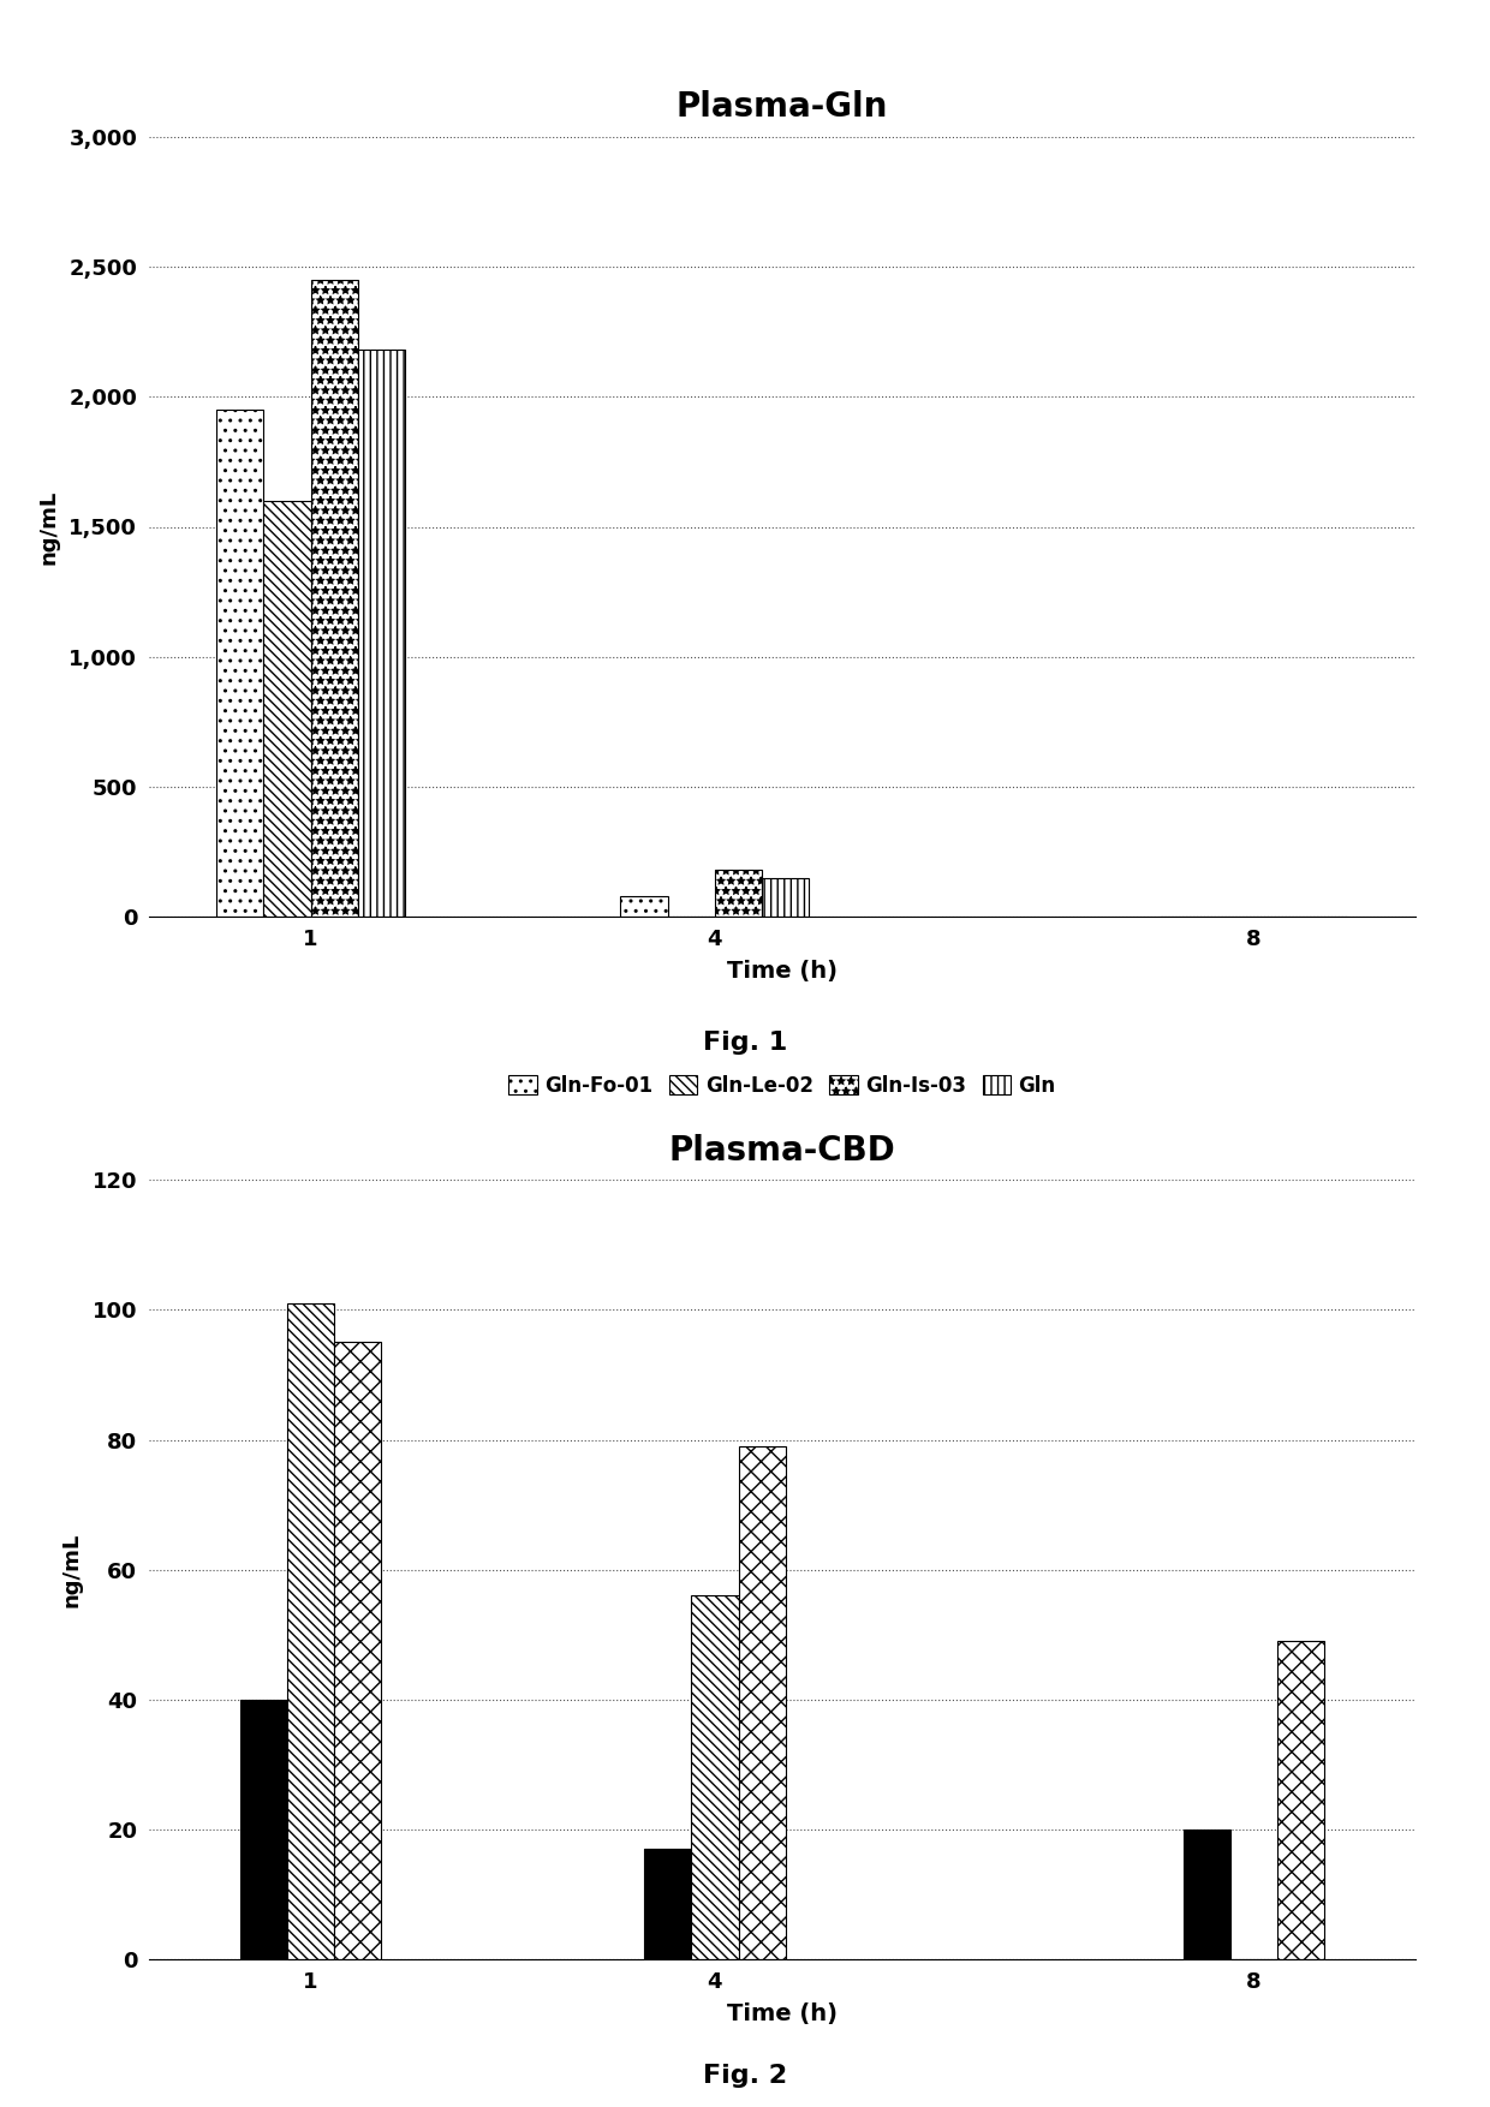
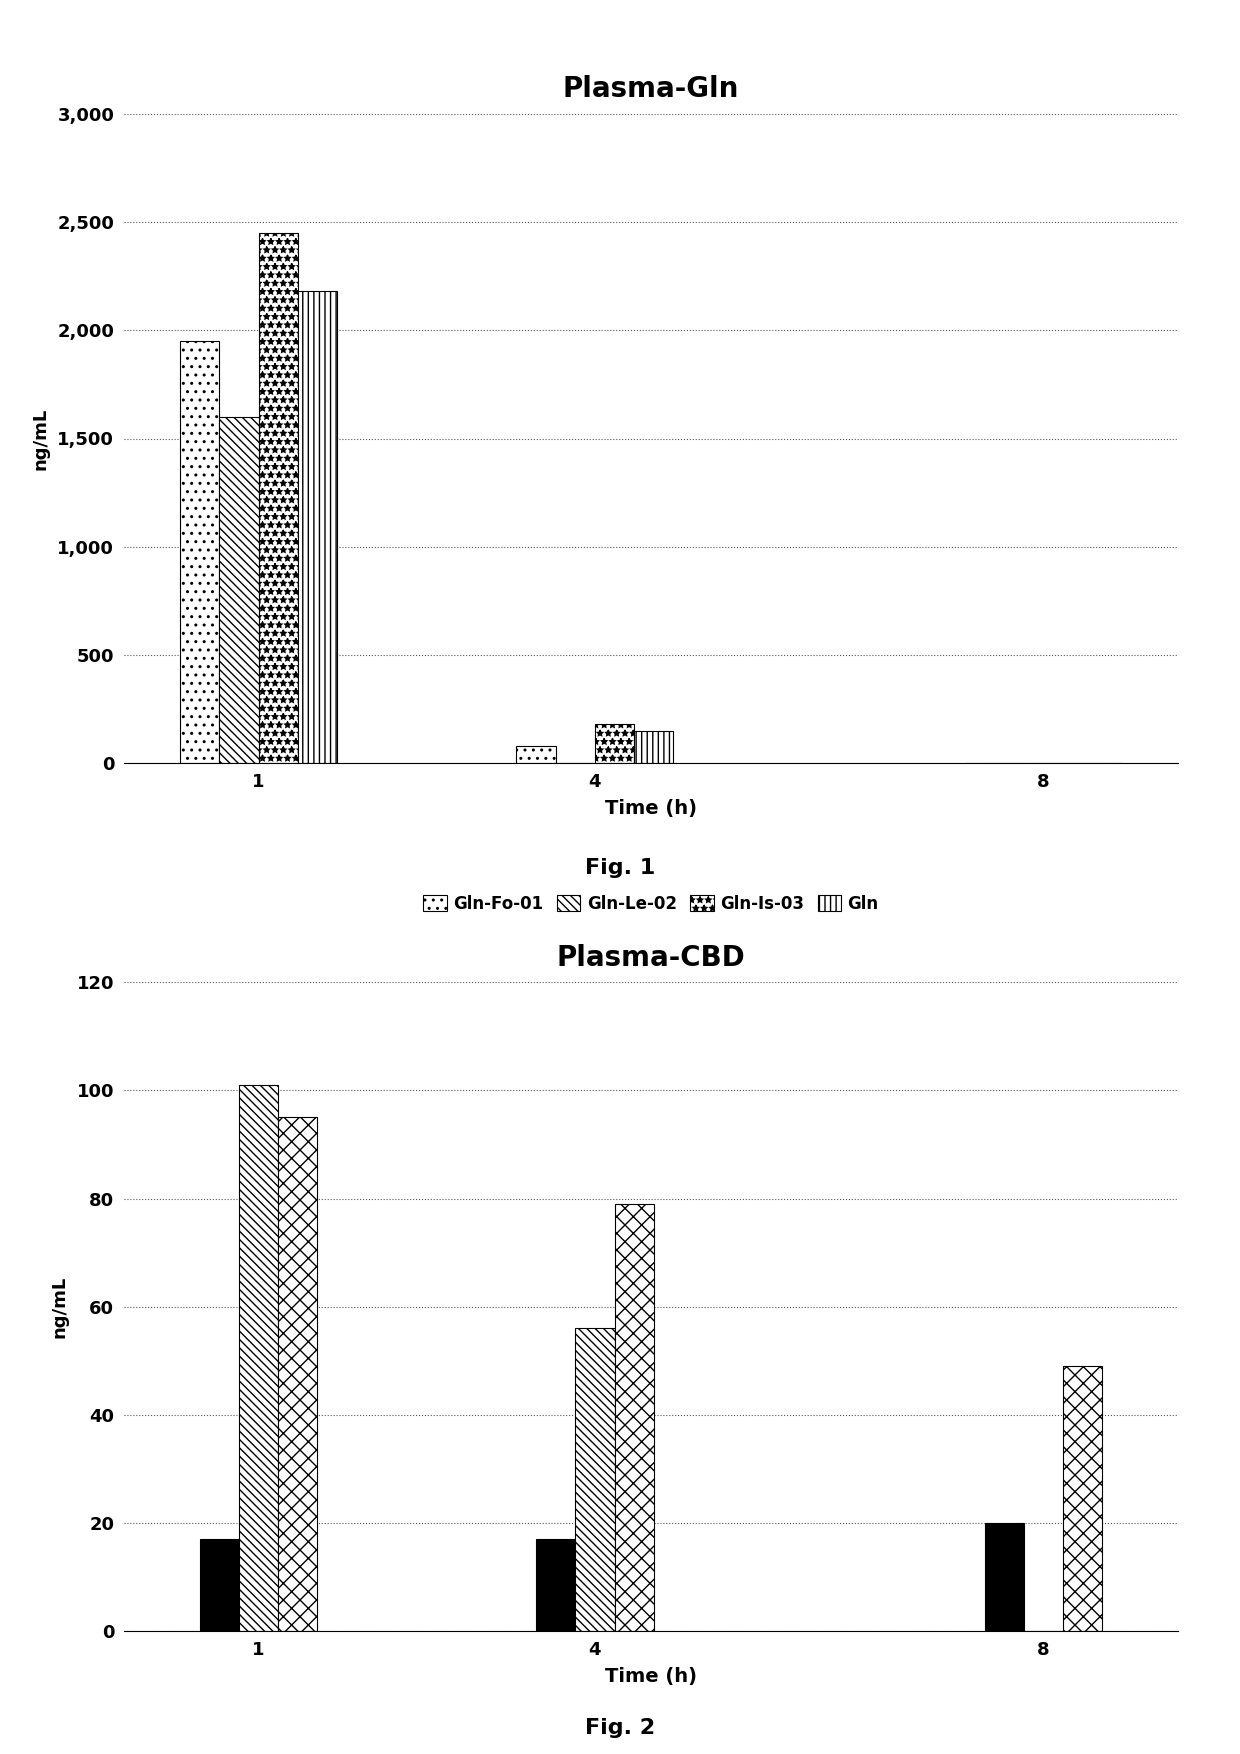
Plasma-CBD/Gln-Fo-01/1: 40 -> 17
